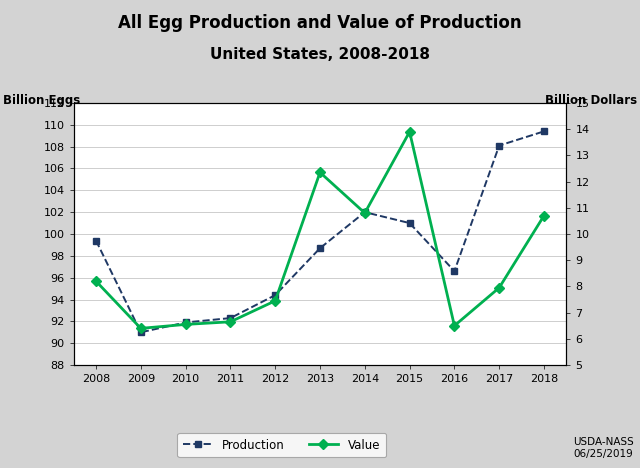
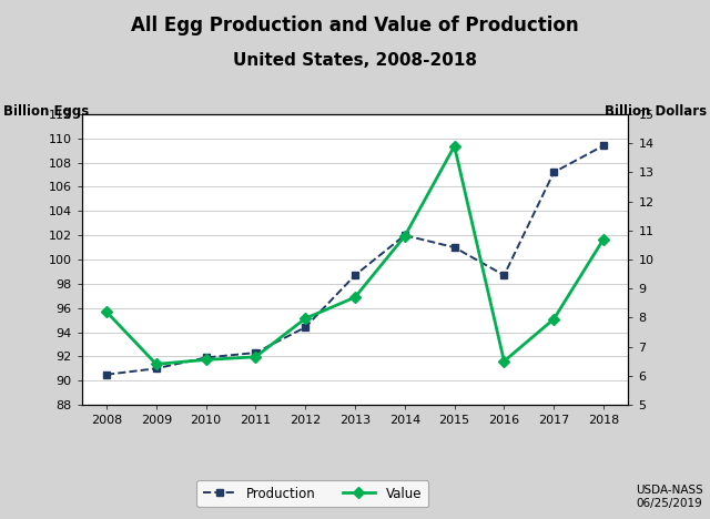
Production/2008: 99.4 -> 90.5
Value/2012: 7.45 -> 7.97
Value/2013: 12.35 -> 8.70
Production/2016: 96.6 -> 98.7
Production/2017: 108.1 -> 107.2
